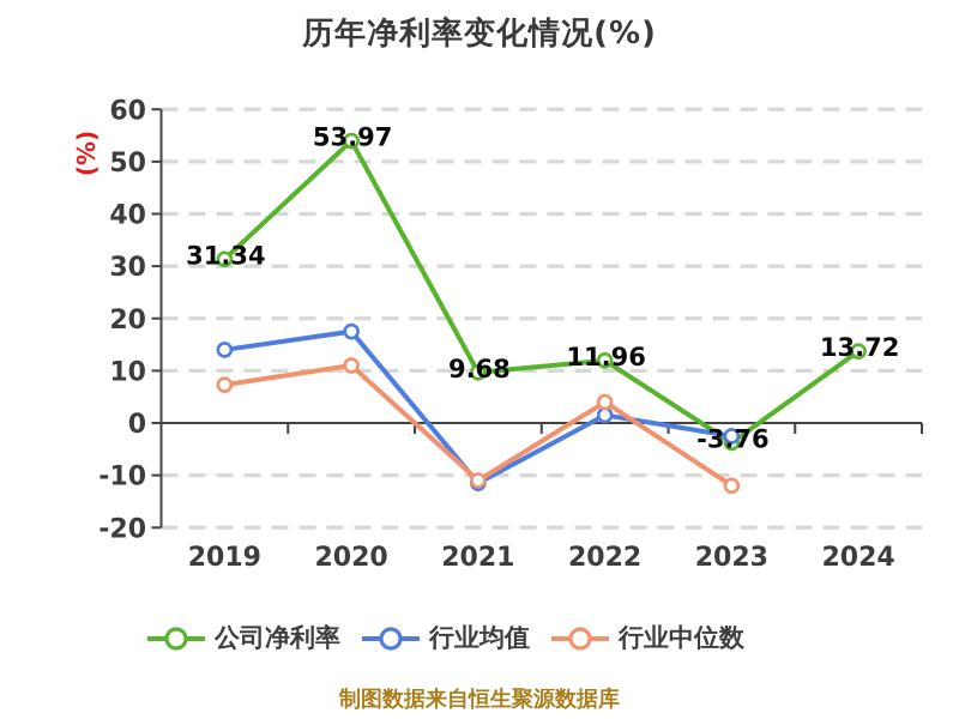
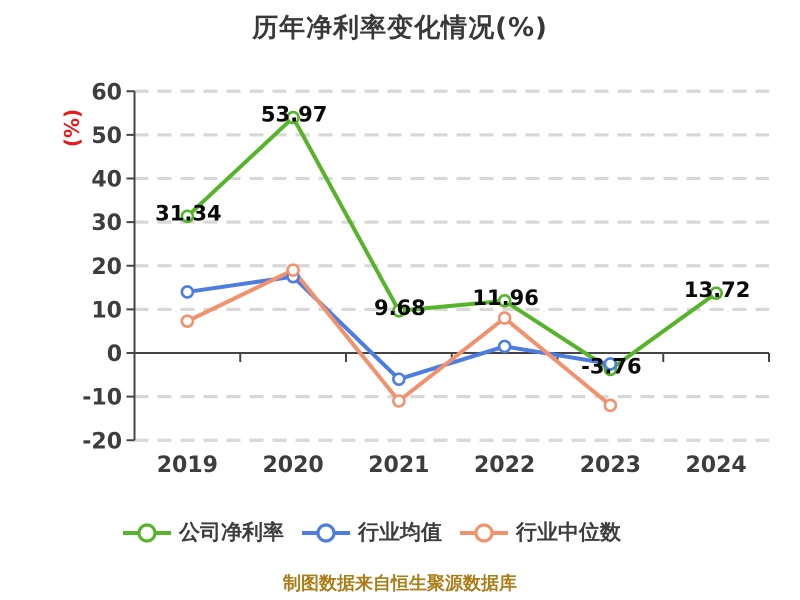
行业中位数/2020: 11 -> 19
行业均值/2021: -12 -> -6
行业中位数/2022: 4 -> 8
